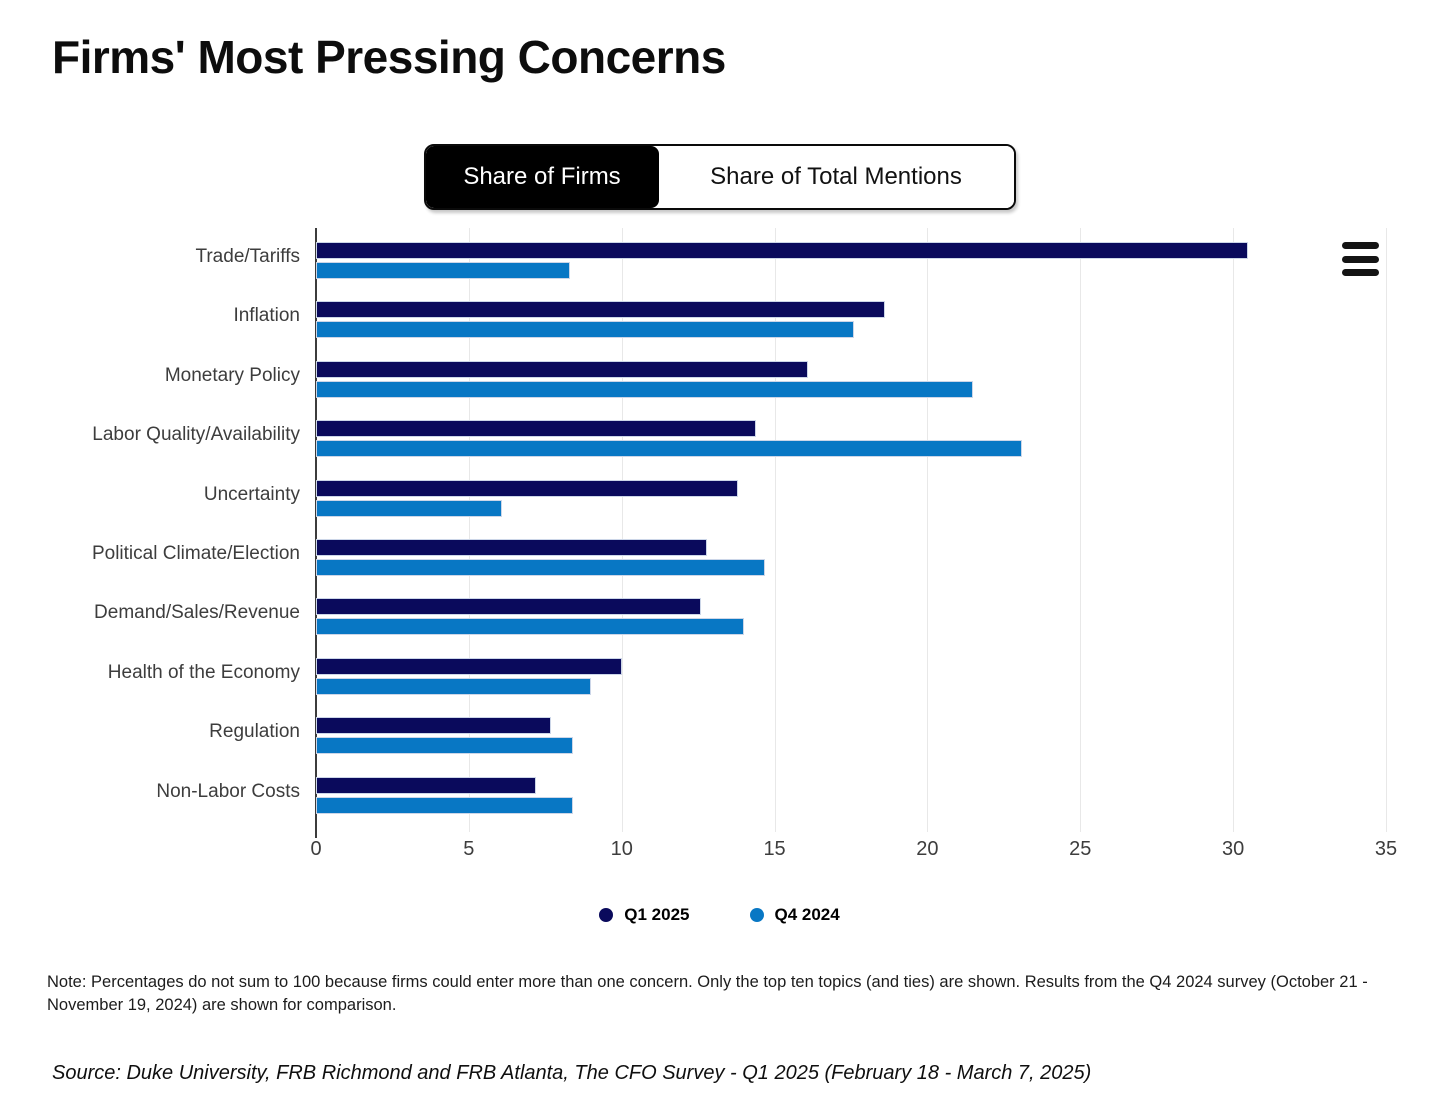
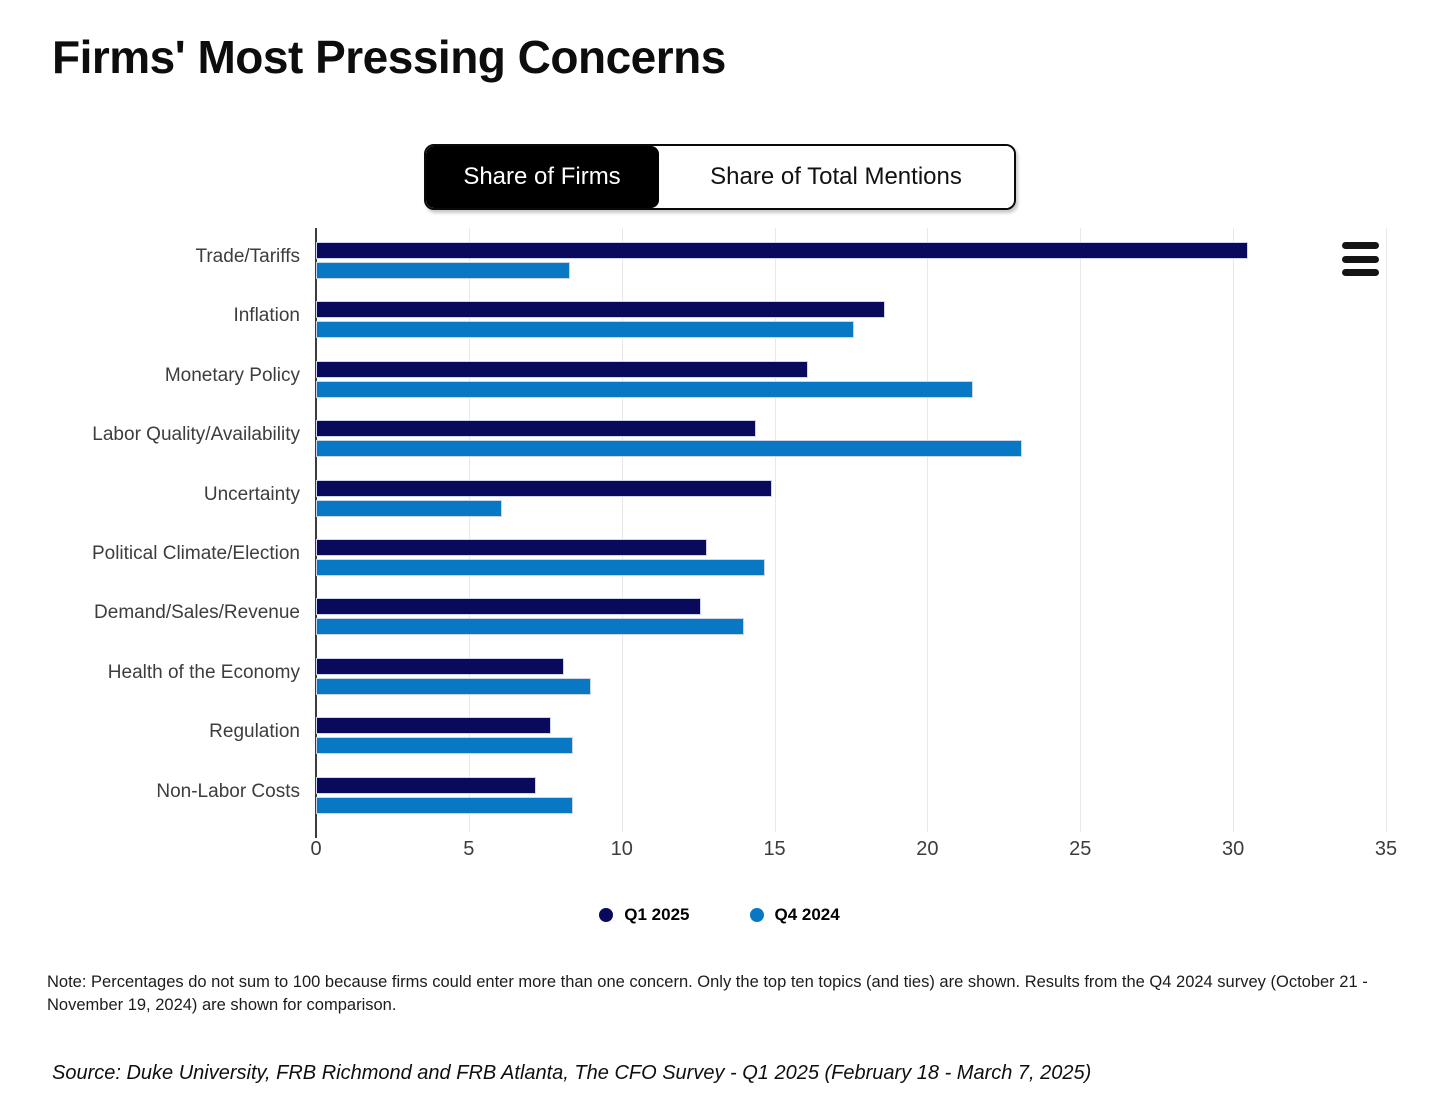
Q1 2025/Uncertainty: 13.8 -> 14.9
Q1 2025/Health of the Economy: 10.0 -> 8.1
